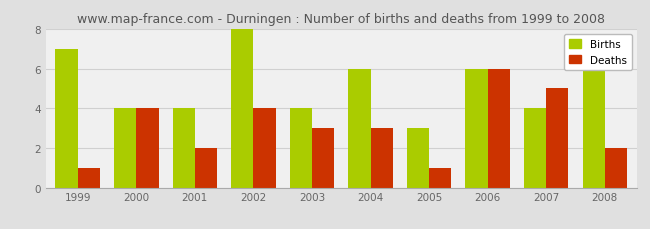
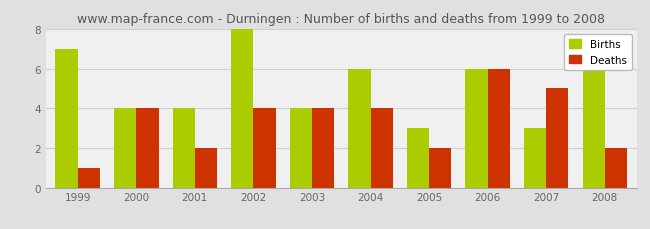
Deaths/2003: 3 -> 4
Deaths/2004: 3 -> 4
Deaths/2005: 1 -> 2
Births/2007: 4 -> 3
